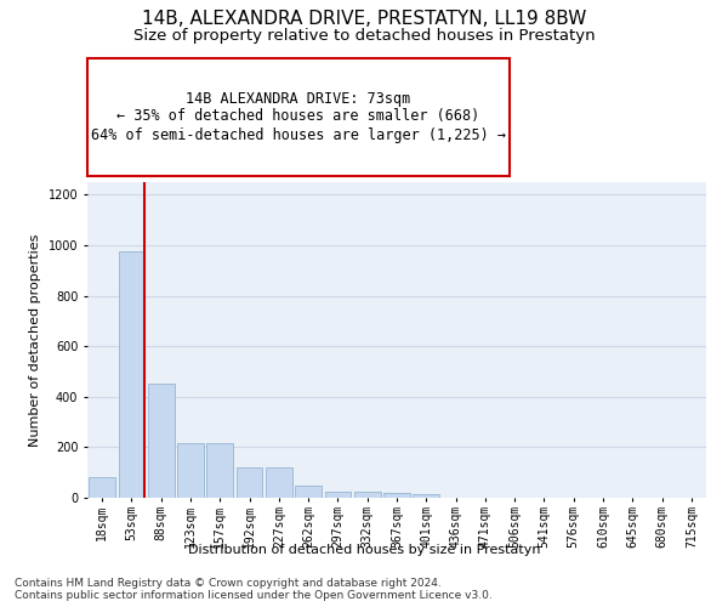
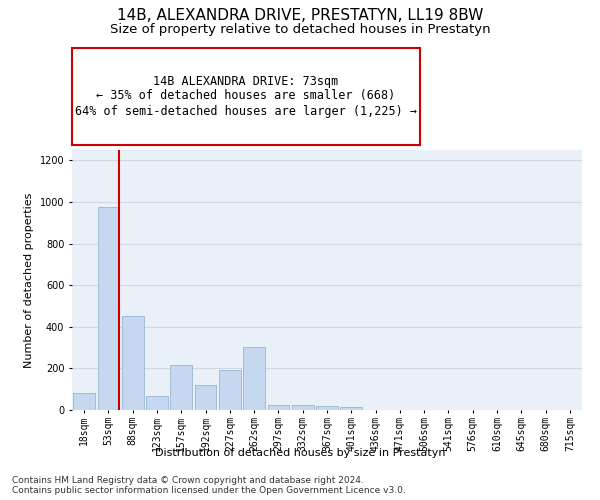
123sqm: 215 -> 65
227sqm: 120 -> 190
262sqm: 48 -> 305
